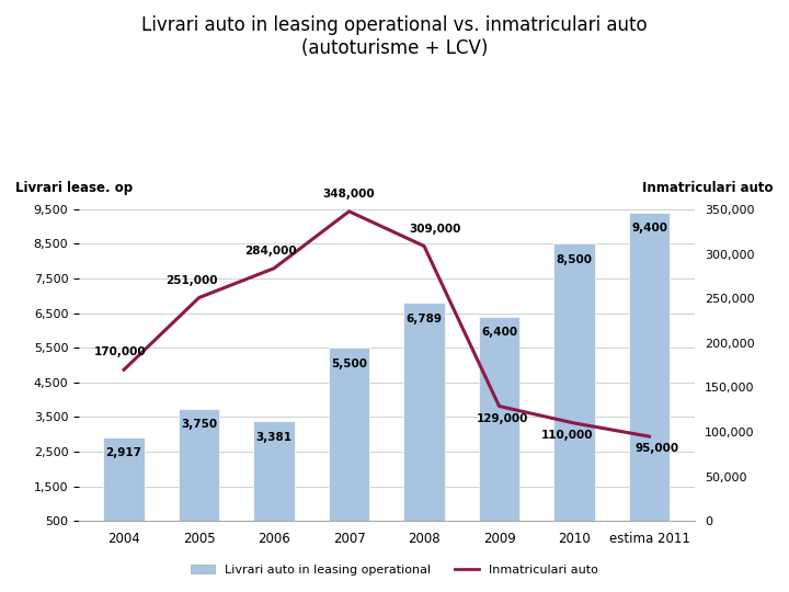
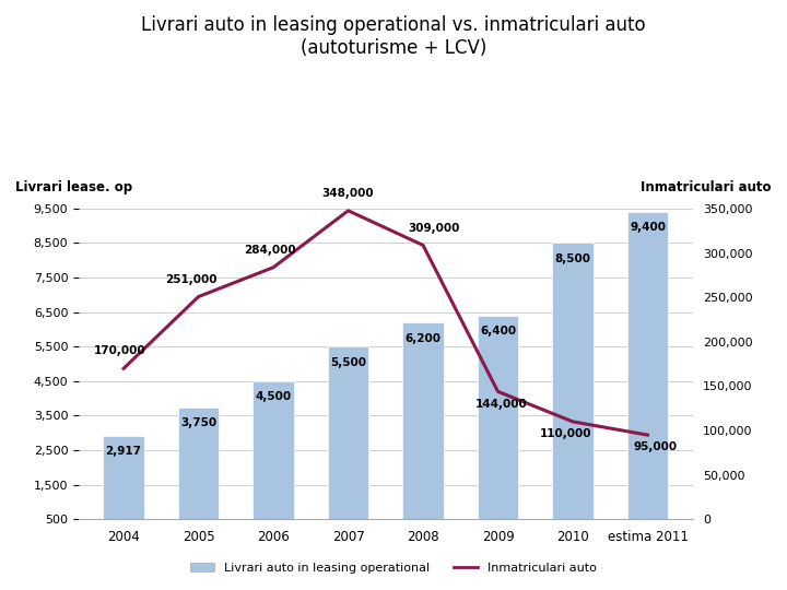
Livrari auto in leasing operational/2006: 3,381 -> 4,500
Livrari auto in leasing operational/2008: 6,789 -> 6,200
Inmatriculari auto/2009: 129,000 -> 144,000
